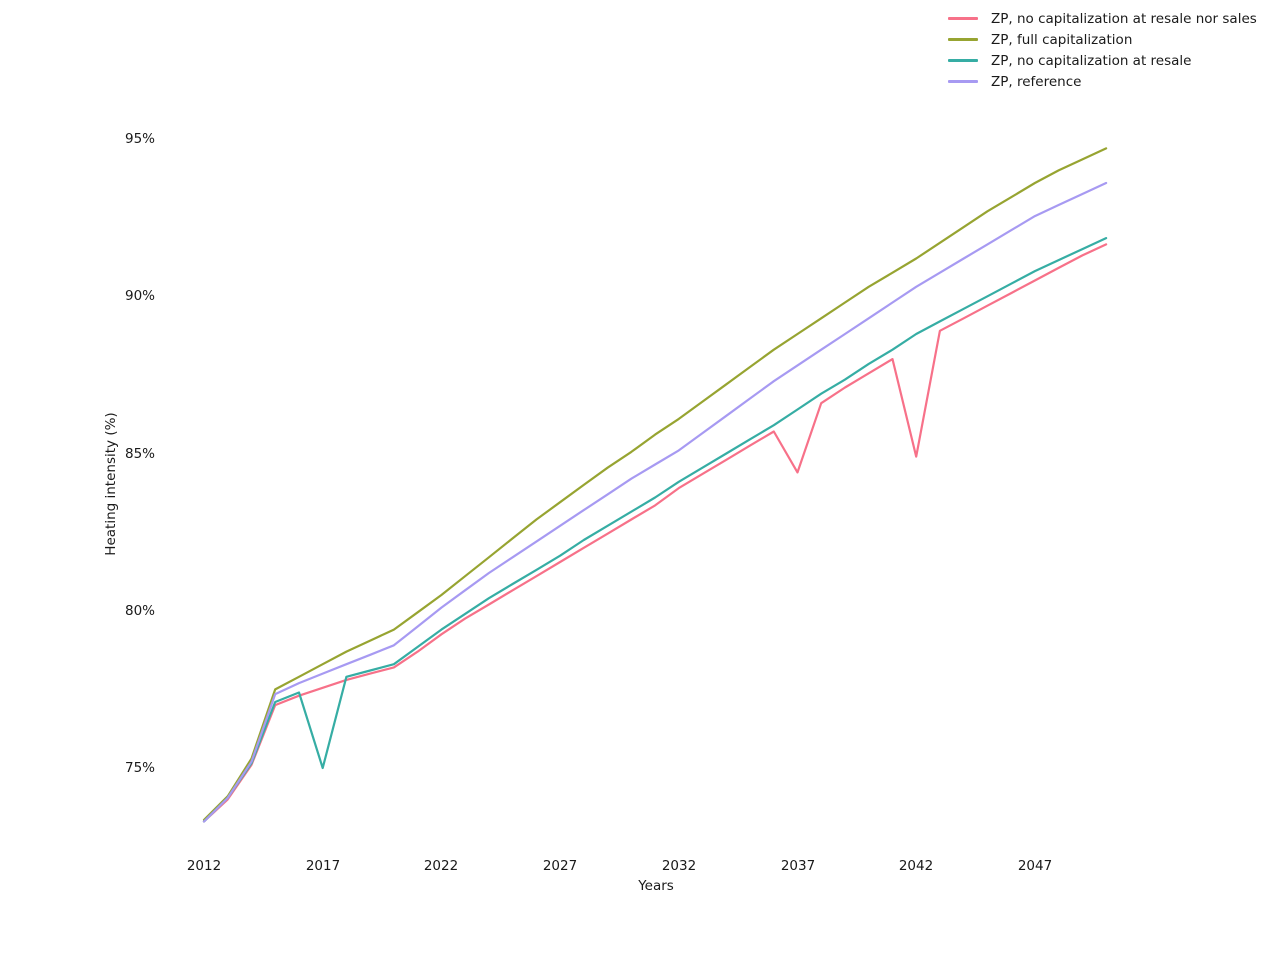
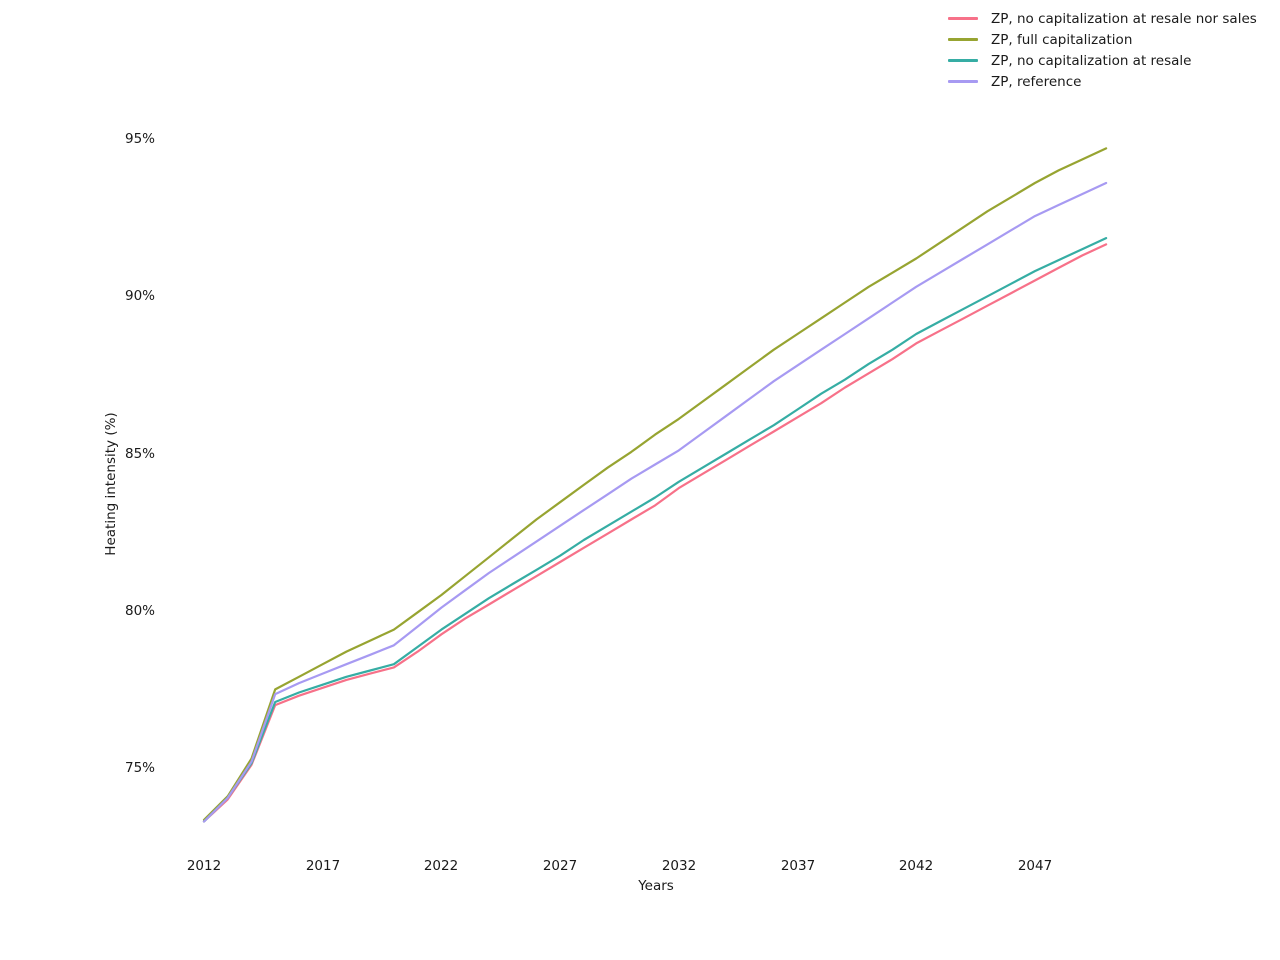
ZP, no capitalization at resale/2017: 75.0% -> 77.7%
ZP, no capitalization at resale nor sales/2037: 84.4% -> 86.2%
ZP, no capitalization at resale nor sales/2042: 84.9% -> 88.5%
